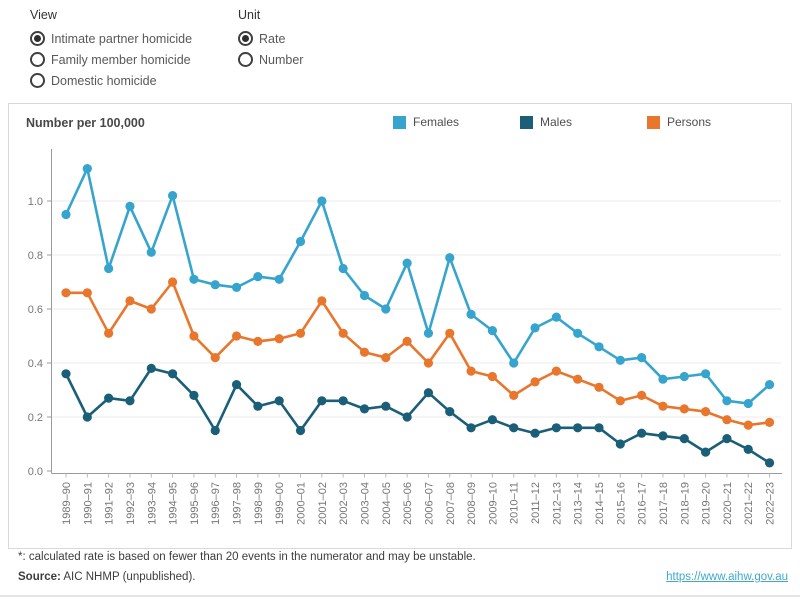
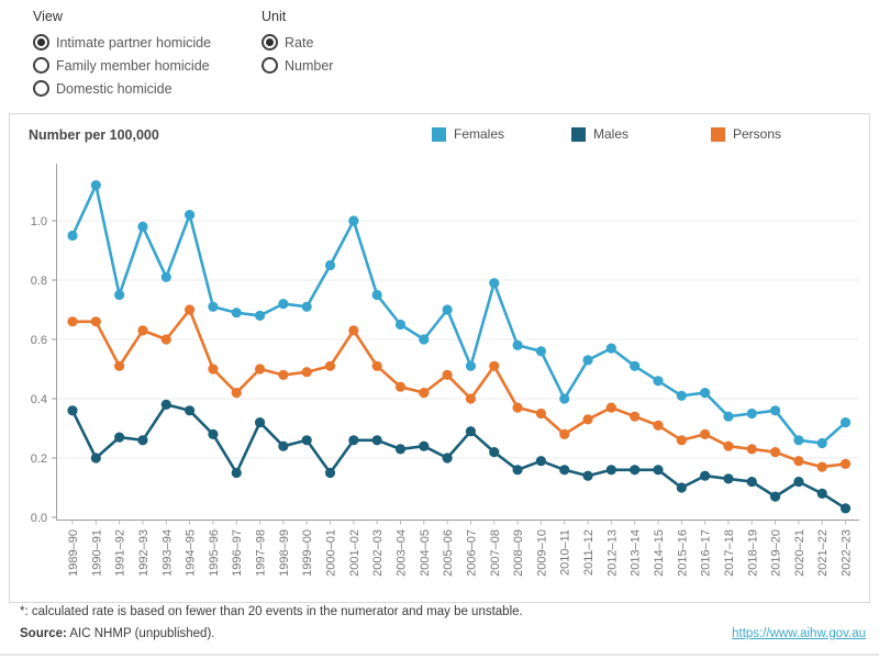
Females/2005–06: 0.77 -> 0.70
Females/2009–10: 0.52 -> 0.56
